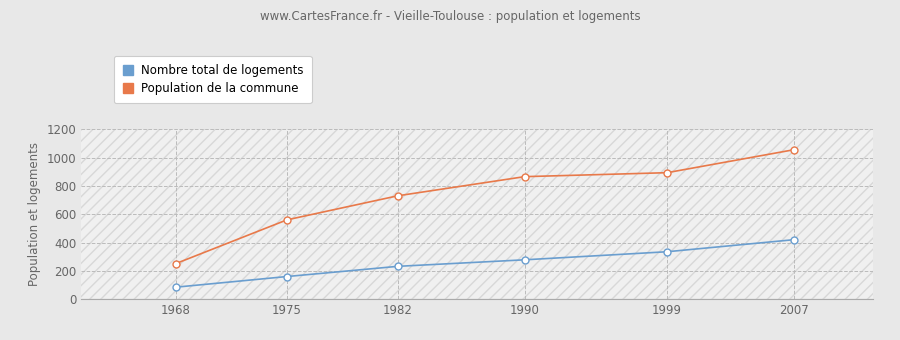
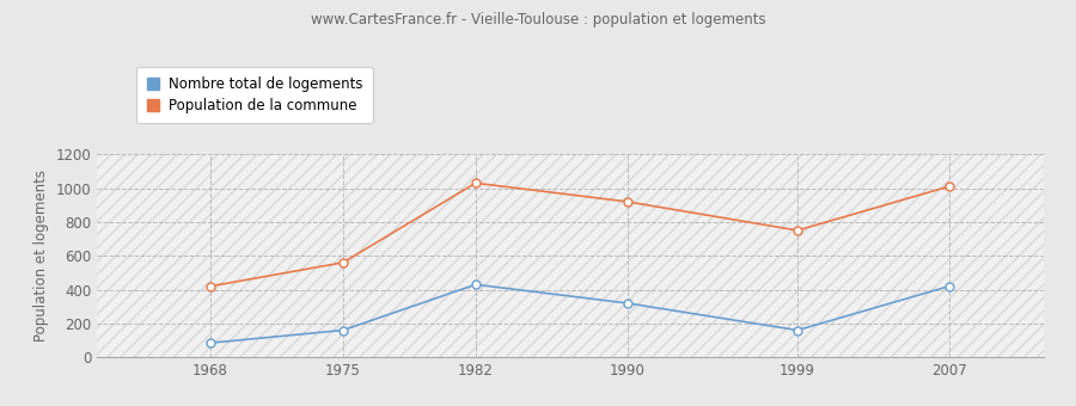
Population de la commune/1968: 250 -> 420
Nombre total de logements/1982: 230 -> 430
Population de la commune/1982: 730 -> 1030
Nombre total de logements/1990: 280 -> 320
Population de la commune/1990: 860 -> 920
Nombre total de logements/1999: 340 -> 160
Population de la commune/1999: 890 -> 750
Population de la commune/2007: 1060 -> 1010
